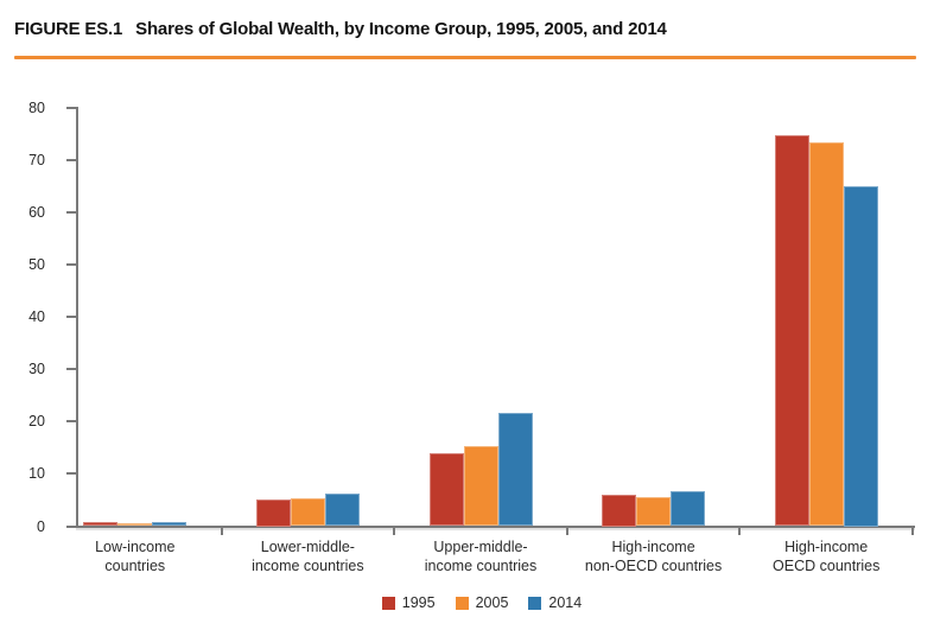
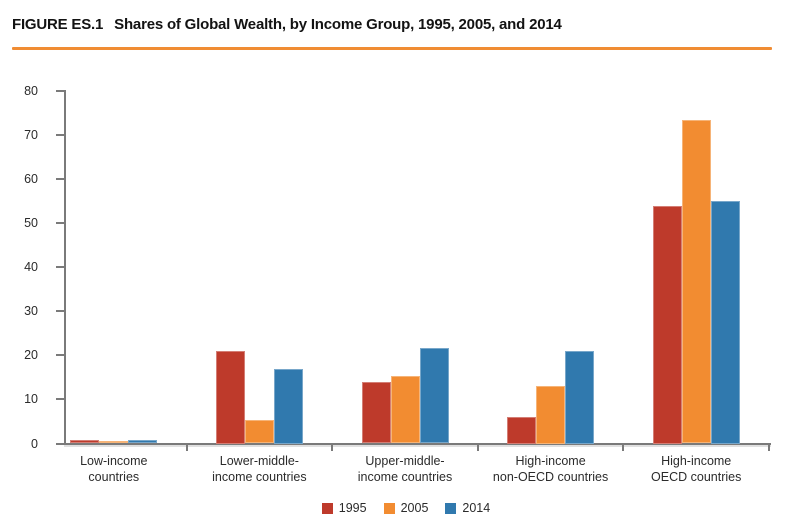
1995/Lower-middle- income countries: 5 -> 21
2014/Lower-middle- income countries: 6 -> 17
2005/High-income non-OECD countries: 6 -> 13
2014/High-income non-OECD countries: 7 -> 21
1995/High-income OECD countries: 75 -> 54
2014/High-income OECD countries: 65 -> 55
